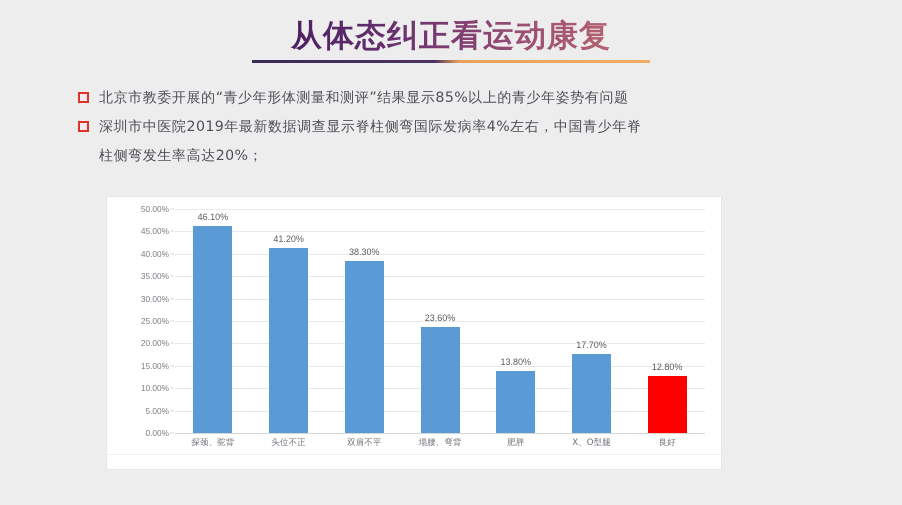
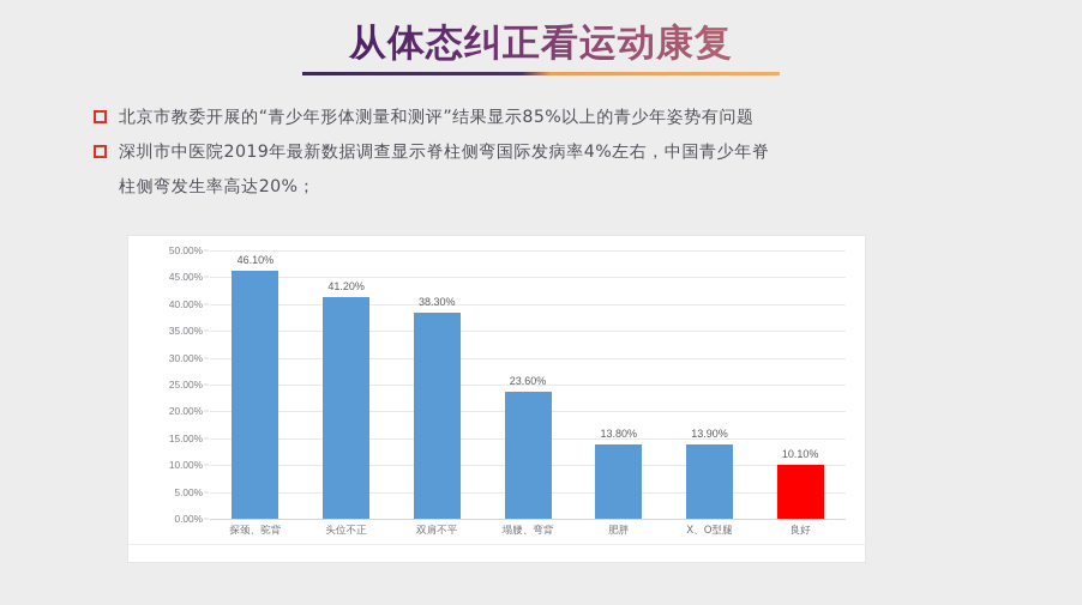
X、O型腿: 17.70% -> 13.90%
良好: 12.80% -> 10.10%
